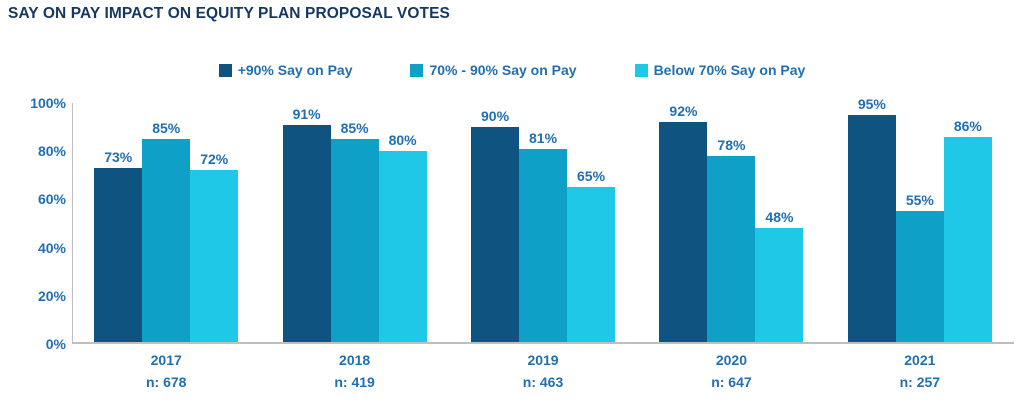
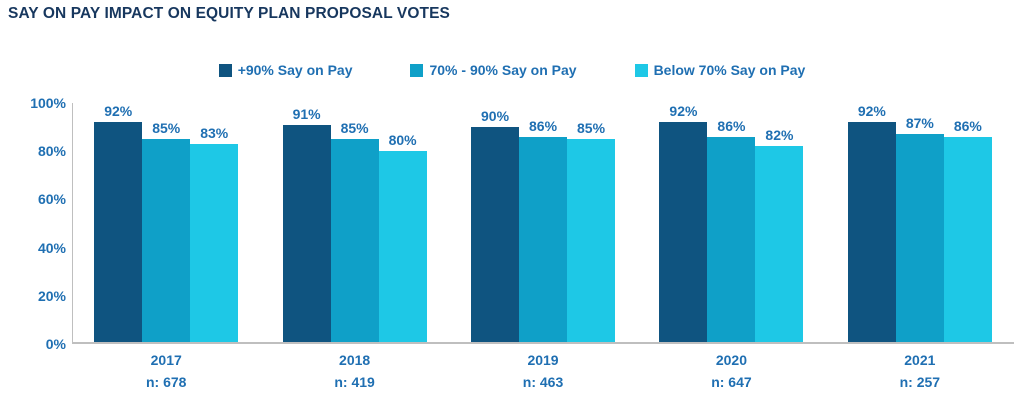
+90% Say on Pay/2017: 73% -> 92%
Below 70% Say on Pay/2017: 72% -> 83%
70% - 90% Say on Pay/2019: 81% -> 86%
Below 70% Say on Pay/2019: 65% -> 85%
70% - 90% Say on Pay/2020: 78% -> 86%
Below 70% Say on Pay/2020: 48% -> 82%
+90% Say on Pay/2021: 95% -> 92%
70% - 90% Say on Pay/2021: 55% -> 87%
